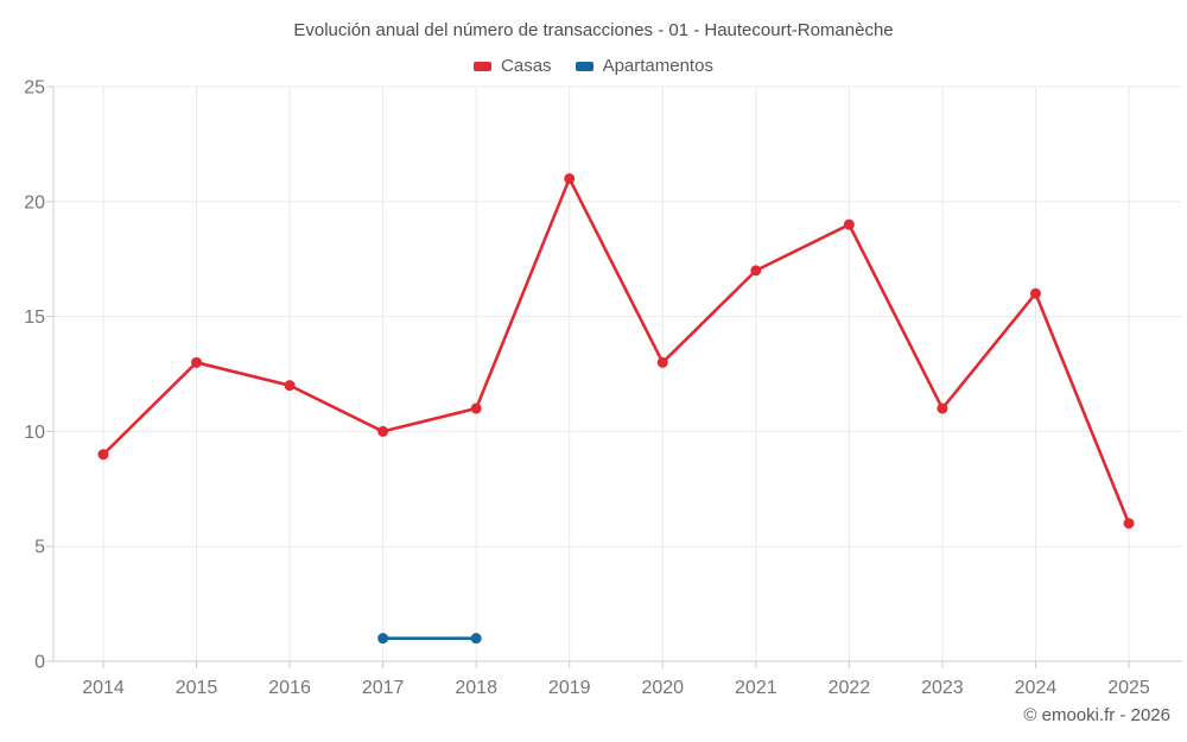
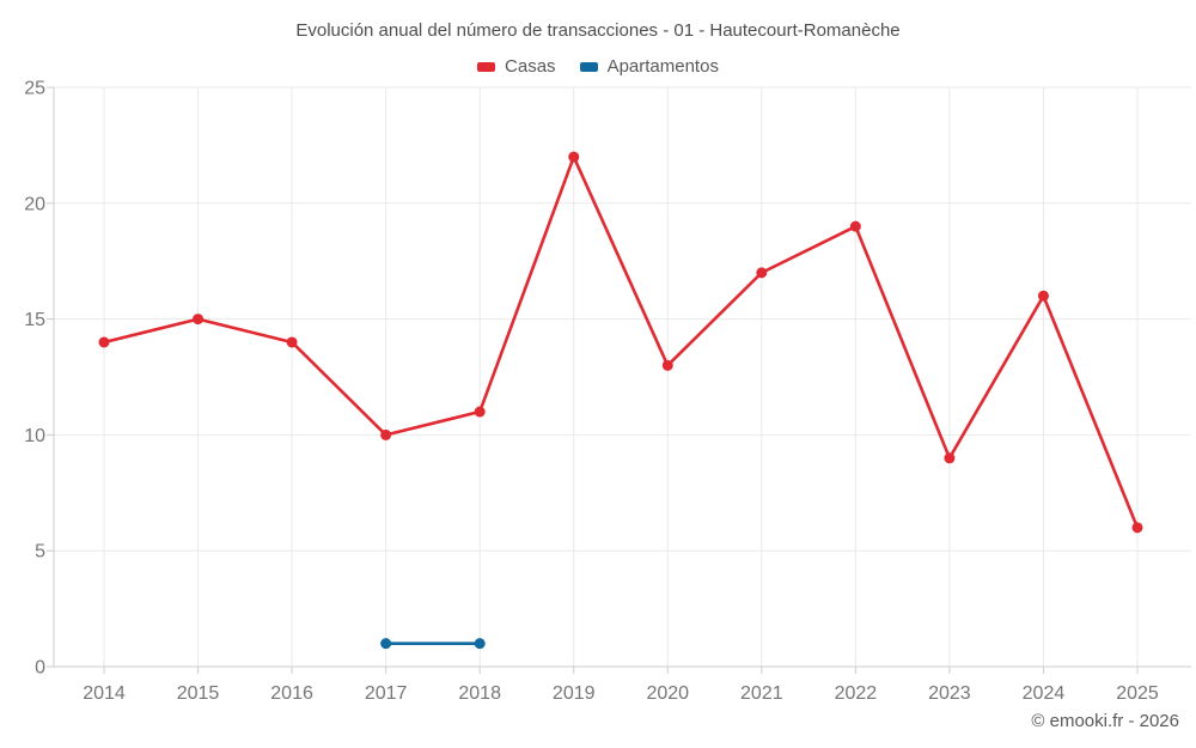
Casas/2014: 9 -> 14
Casas/2015: 13 -> 15
Casas/2016: 12 -> 14
Casas/2019: 21 -> 22
Casas/2023: 11 -> 9
